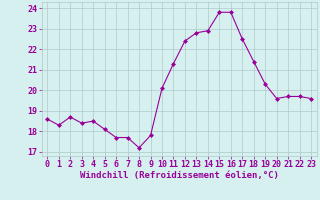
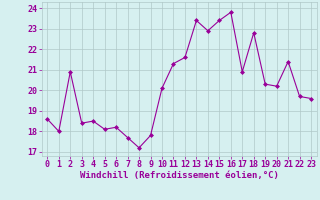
1: 18.3 -> 18.0
2: 18.7 -> 20.9
6: 17.7 -> 18.2
12: 22.4 -> 21.6
13: 22.8 -> 23.4
15: 23.8 -> 23.4
17: 22.5 -> 20.9
18: 21.4 -> 22.8
20: 19.6 -> 20.2
21: 19.7 -> 21.4
